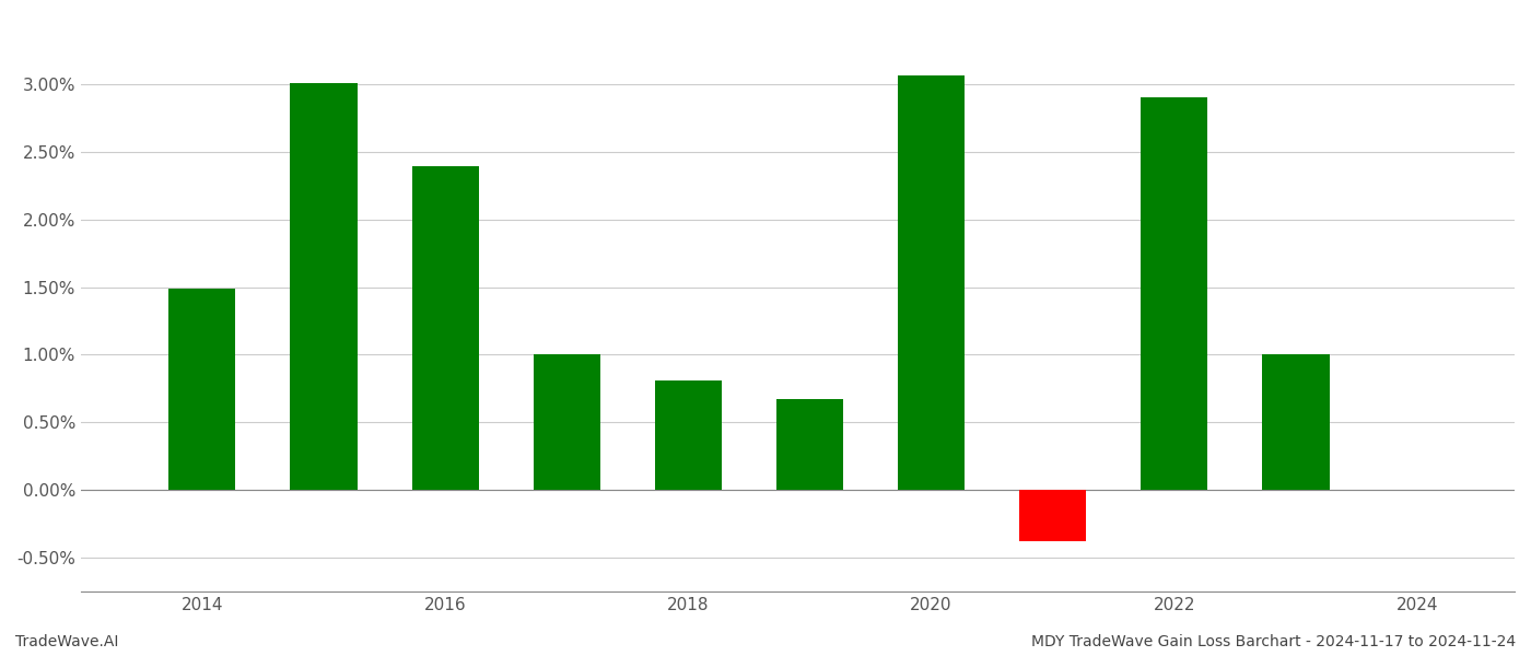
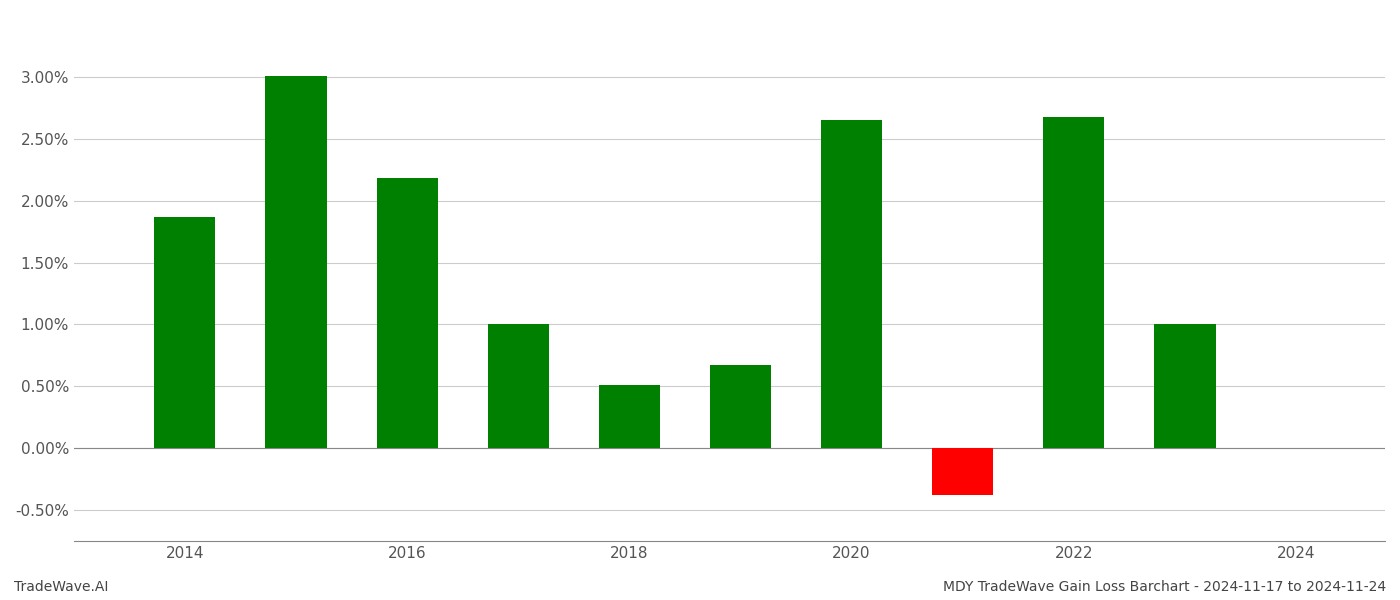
2014: 1.49% -> 1.87%
2016: 2.39% -> 2.18%
2018: 0.81% -> 0.51%
2020: 3.06% -> 2.65%
2022: 2.90% -> 2.68%
